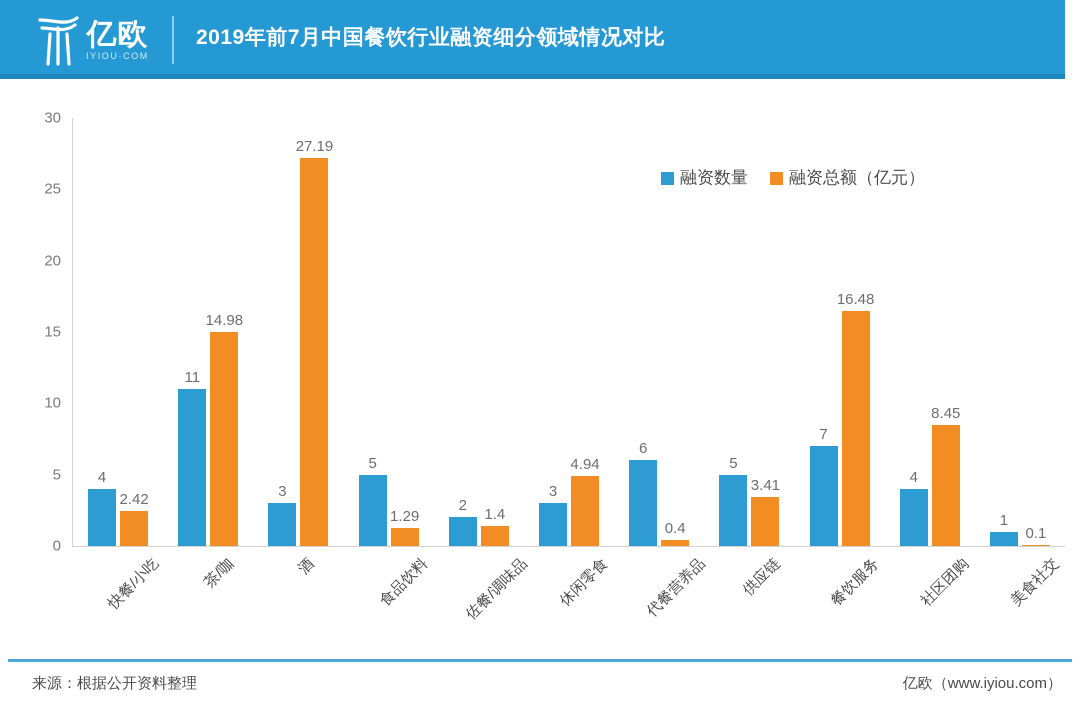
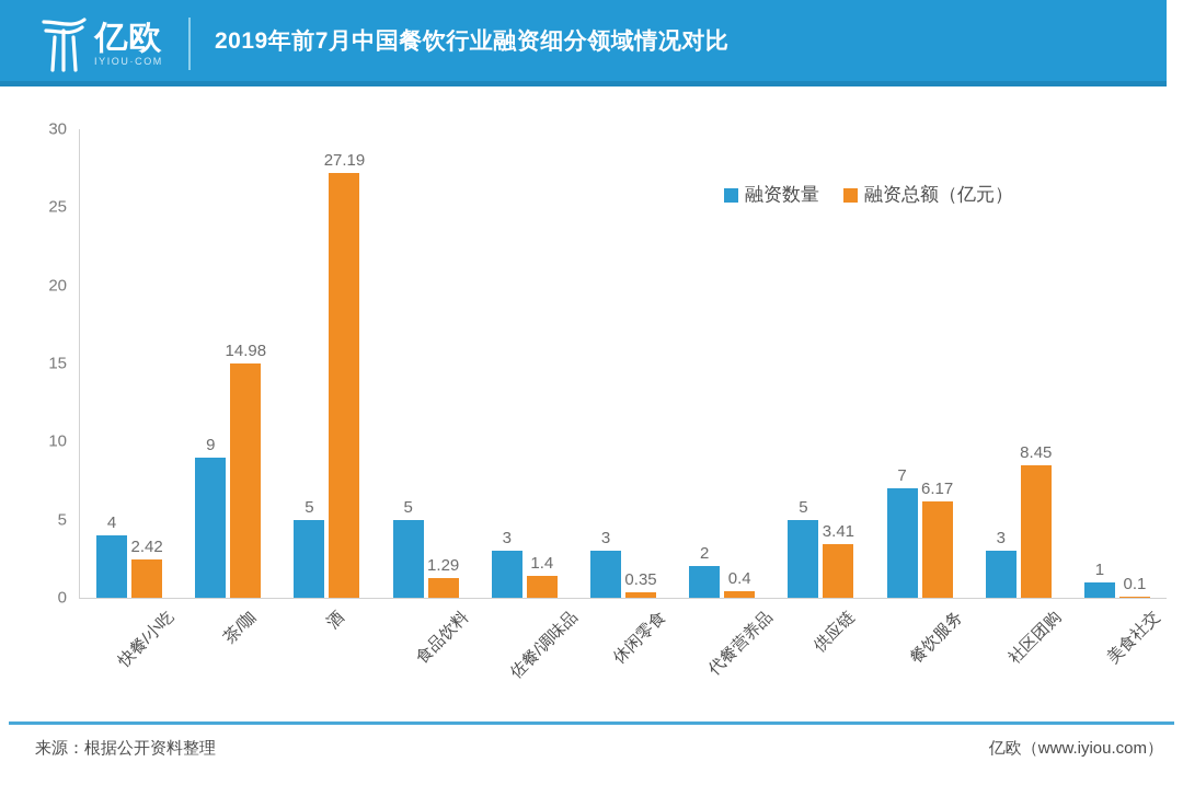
融资数量/茶/咖: 11 -> 9
融资数量/酒: 3 -> 5
融资数量/佐餐/调味品: 2 -> 3
融资总额（亿元）/休闲零食: 4.94 -> 0.35
融资数量/代餐营养品: 6 -> 2
融资总额（亿元）/餐饮服务: 16.48 -> 6.17
融资数量/社区团购: 4 -> 3
